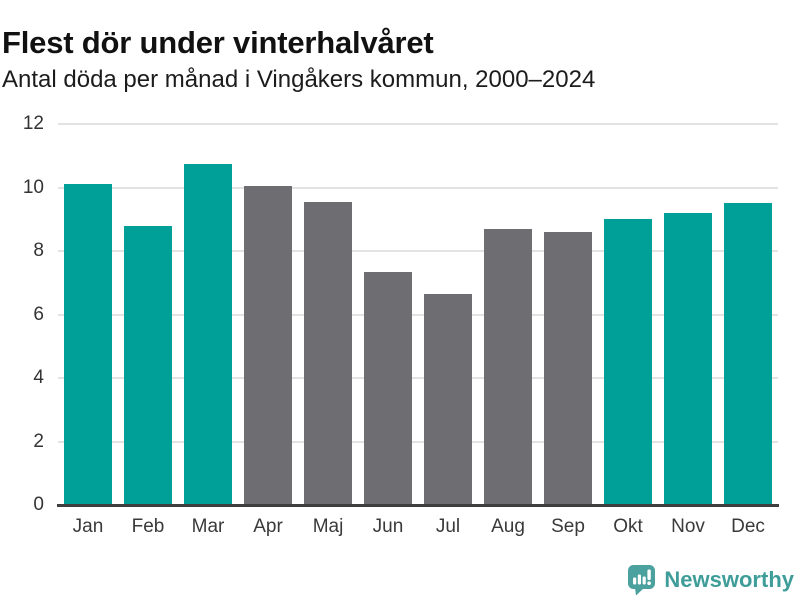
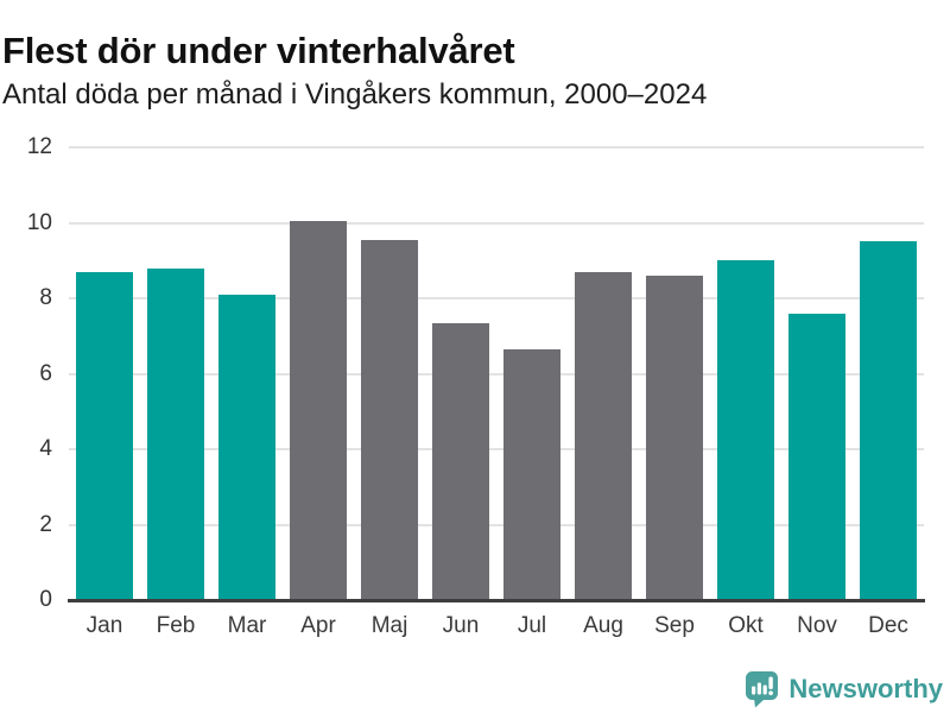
Jan: 10.1 -> 8.7
Mar: 10.8 -> 8.1
Nov: 9.2 -> 7.6
